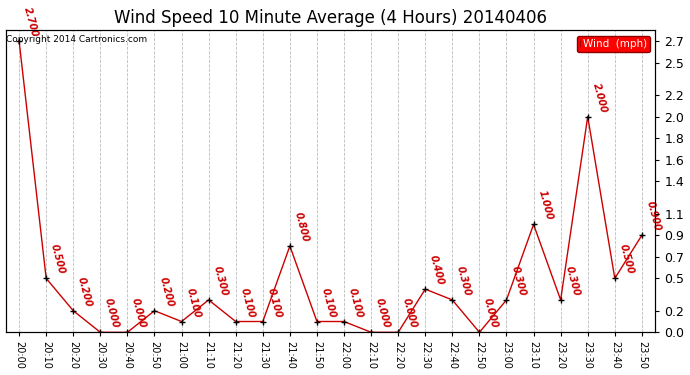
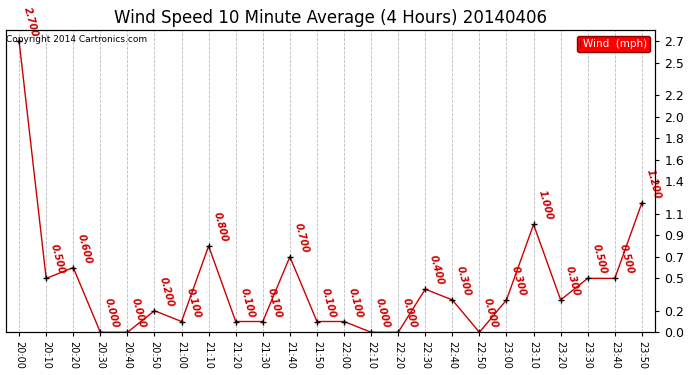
20:20: 0.200 -> 0.600
21:10: 0.300 -> 0.800
21:40: 0.800 -> 0.700
23:30: 2.000 -> 0.500
23:50: 0.900 -> 1.200
